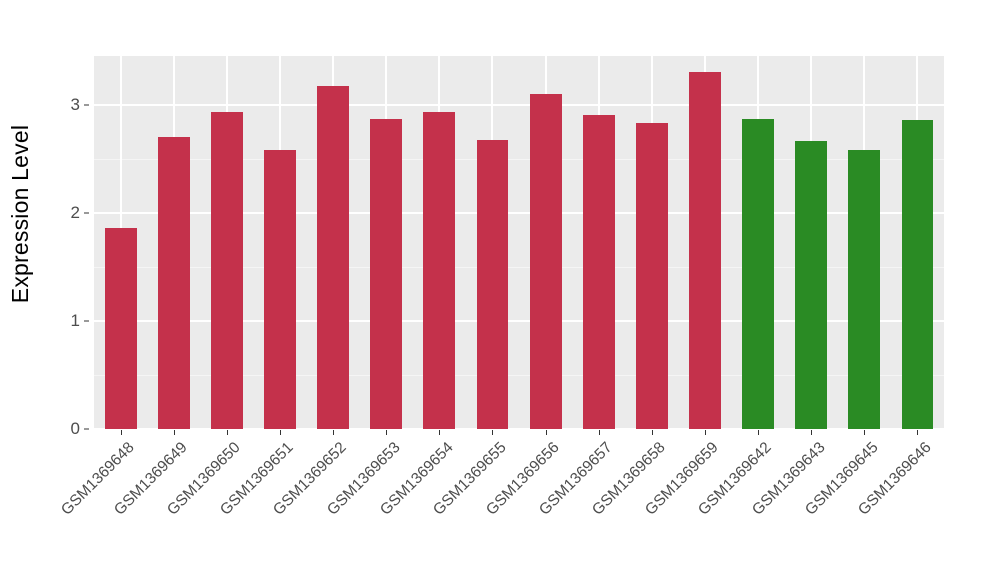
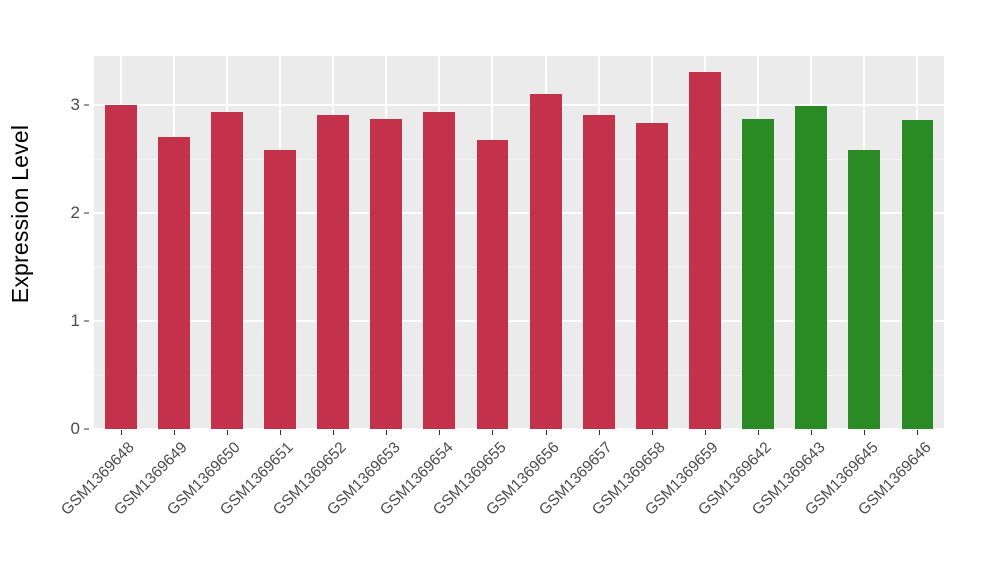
GSM1369648: 1.86 -> 3.00
GSM1369652: 3.17 -> 2.90
GSM1369643: 2.66 -> 2.99
